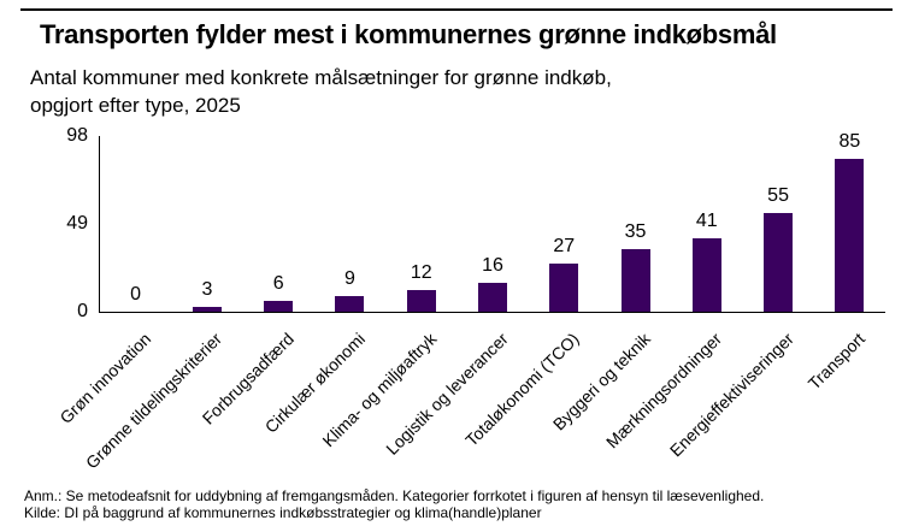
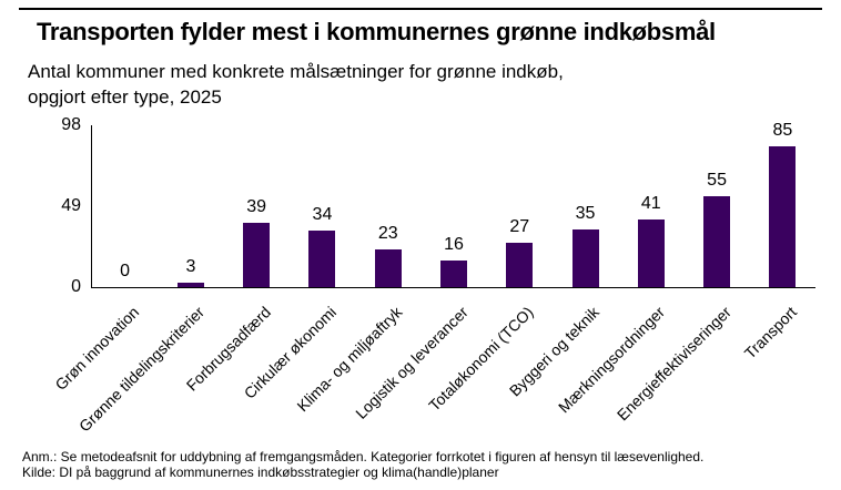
Forbrugsadfærd: 6 -> 39
Cirkulær økonomi: 9 -> 34
Klima- og miljøaftryk: 12 -> 23
